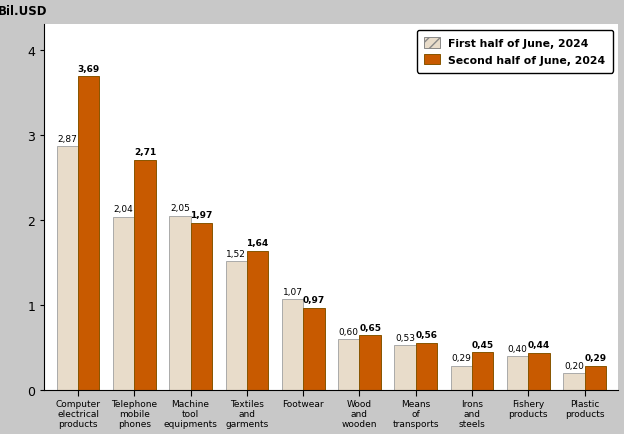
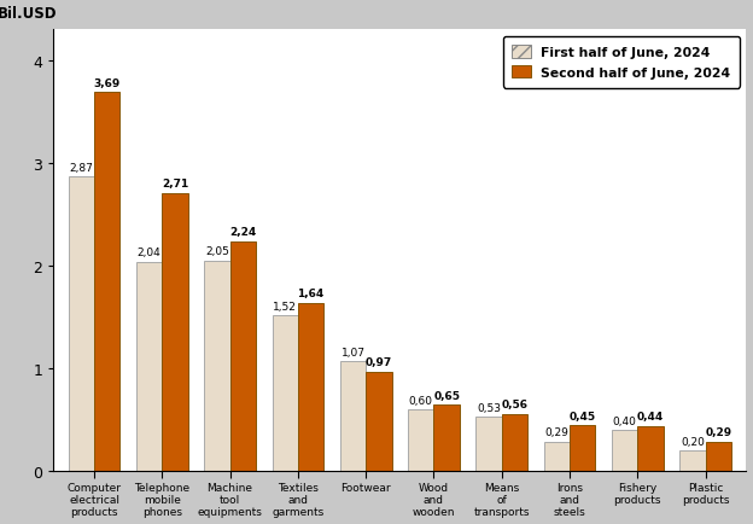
Second half of June, 2024/Machine tool equipments: 1,97 -> 2,24
